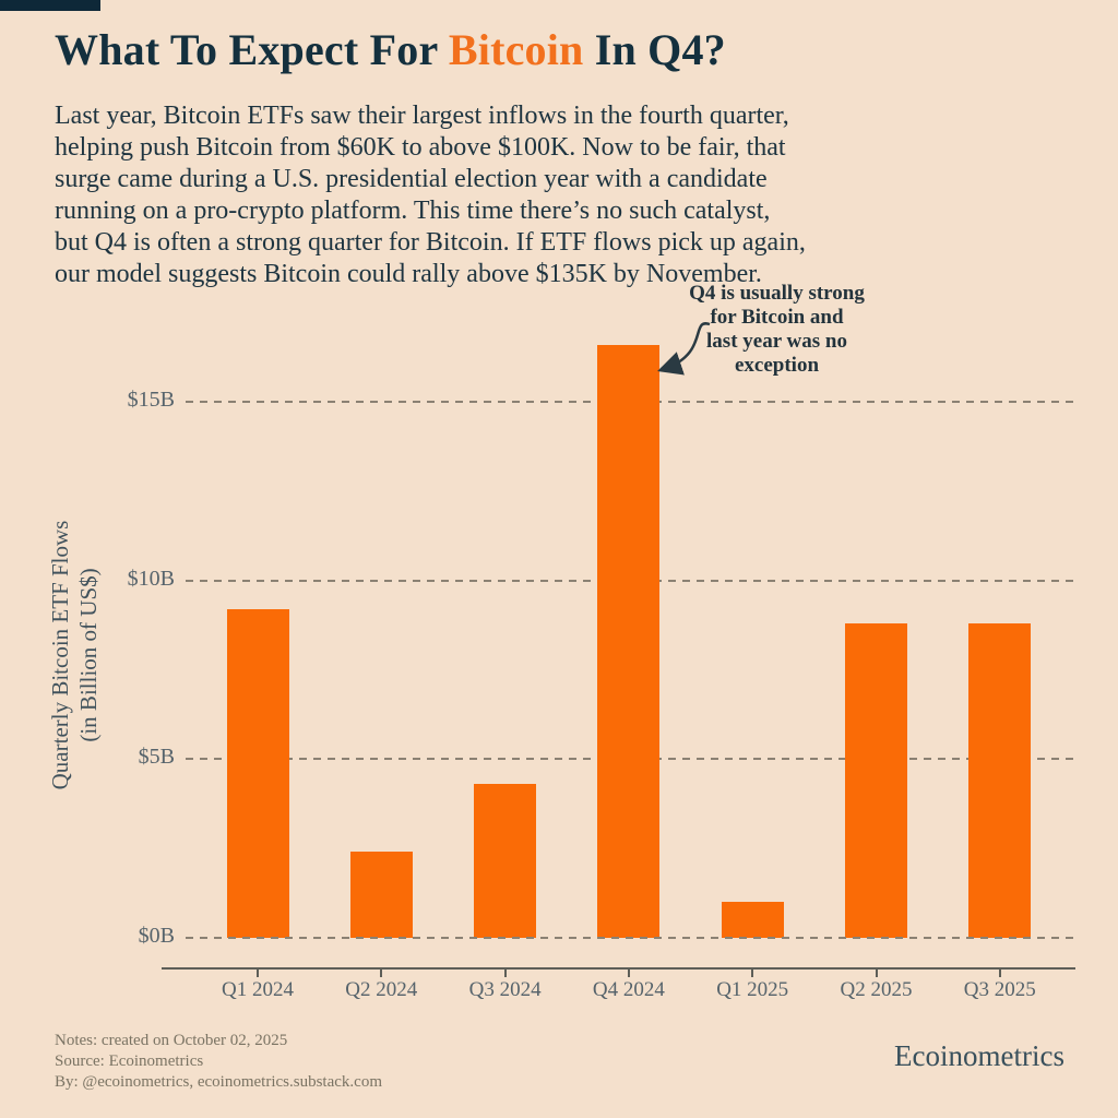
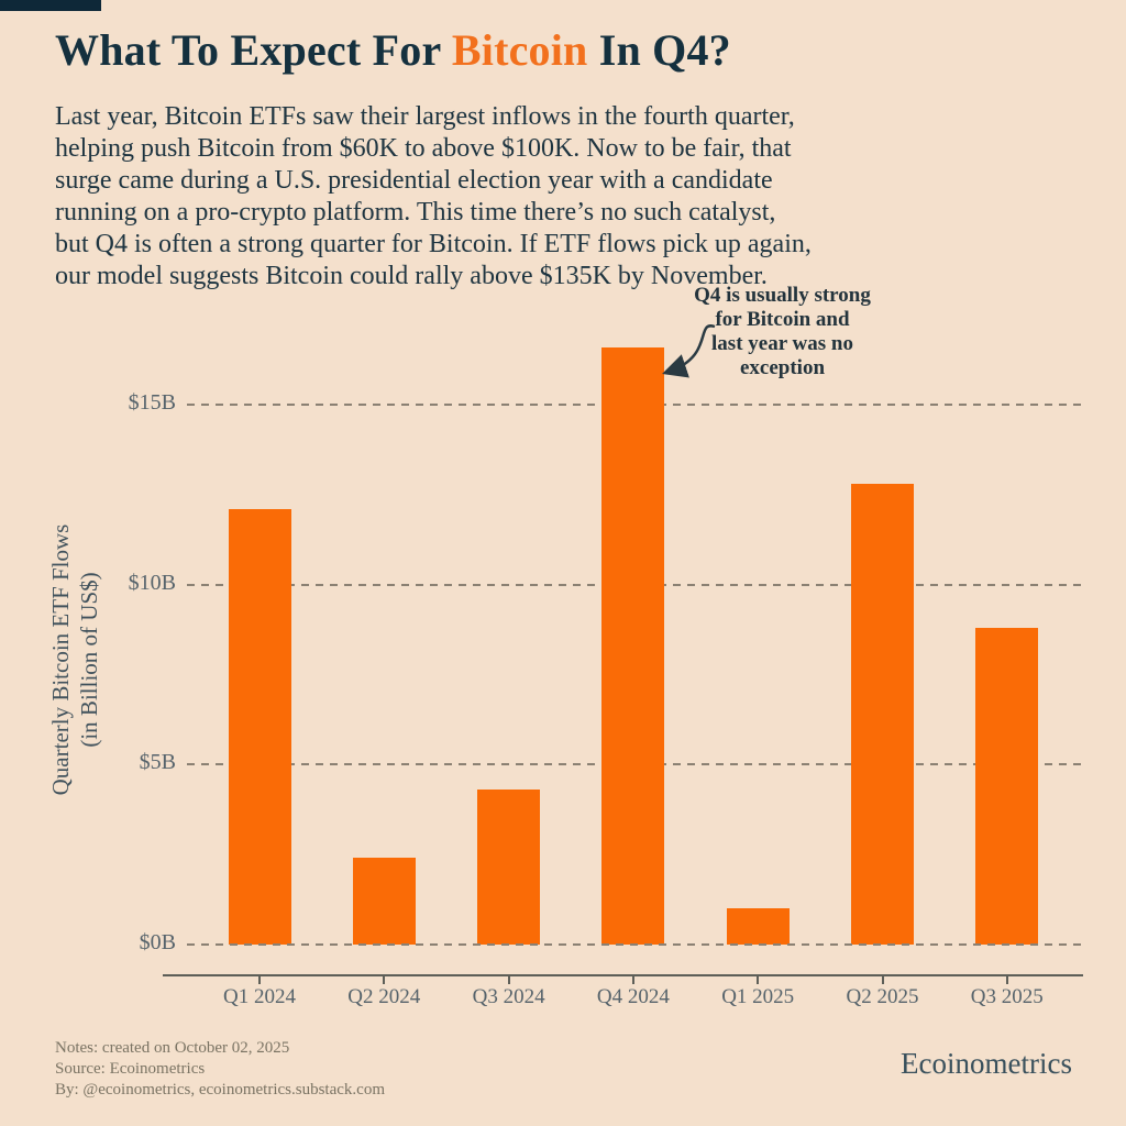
Q1 2024: $9.2B -> $12.1B
Q2 2025: $8.8B -> $12.8B
